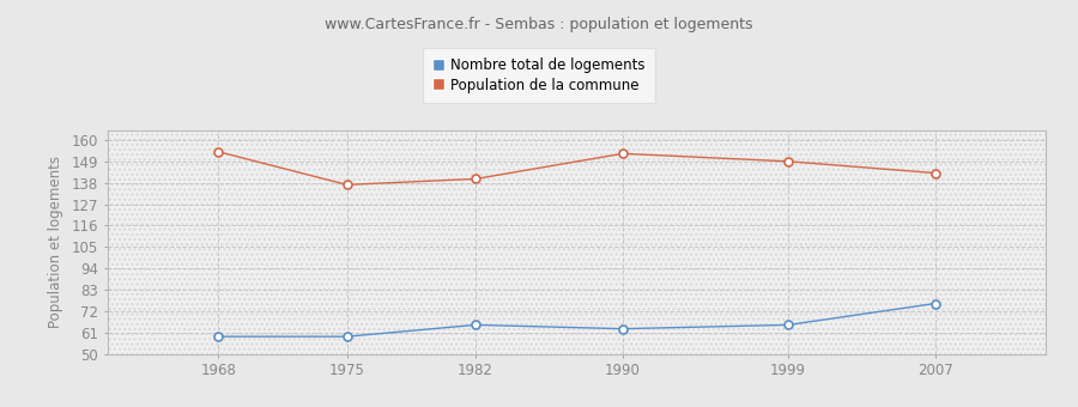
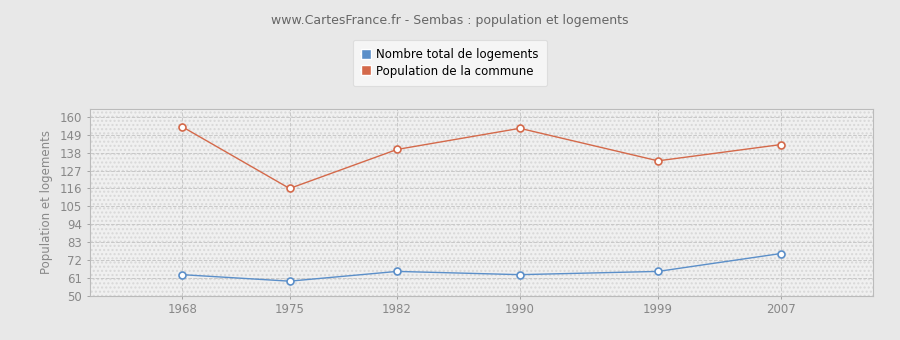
Nombre total de logements/1968: 59 -> 63
Population de la commune/1975: 137 -> 116
Population de la commune/1999: 149 -> 133
